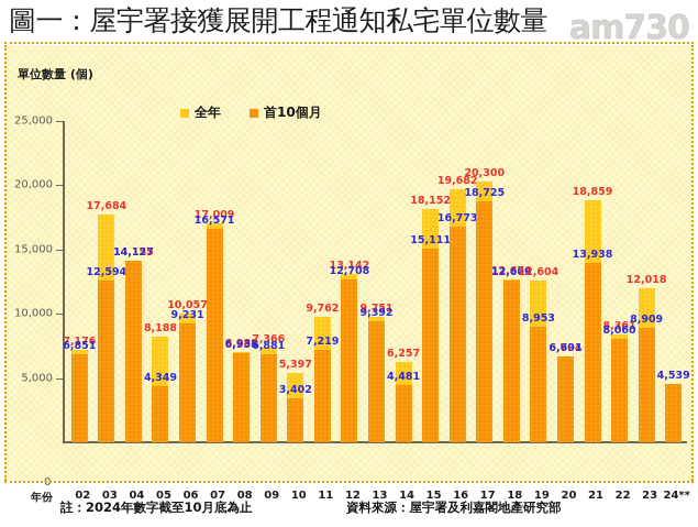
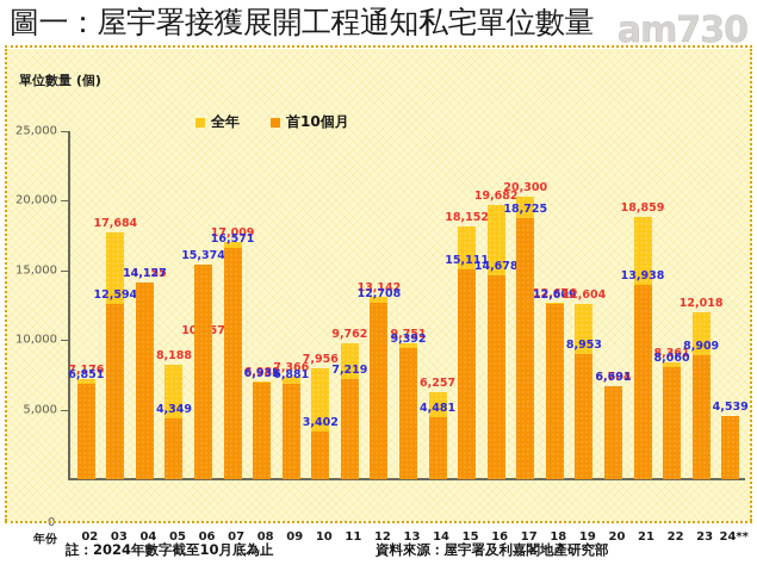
首10個月/06: 9,231 -> 15,374
全年/10: 5,397 -> 7,956
首10個月/16: 16,773 -> 14,678
